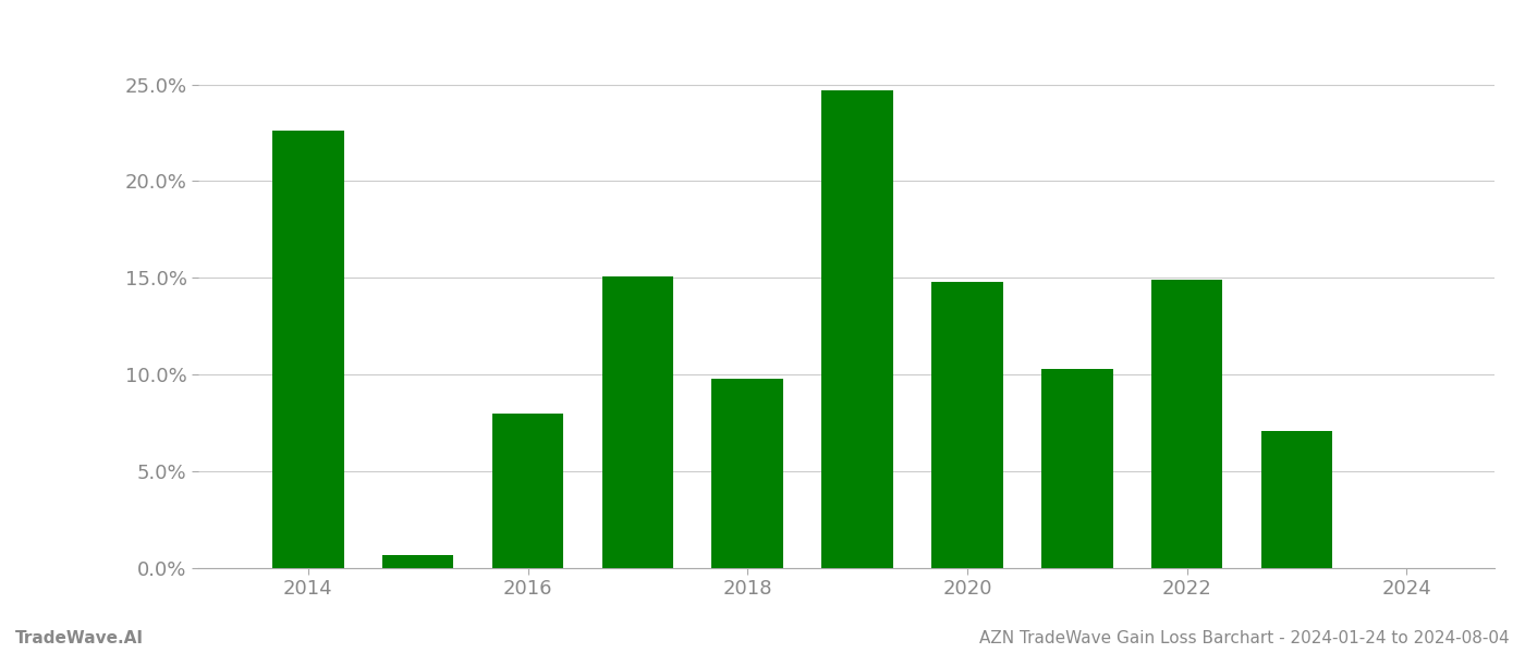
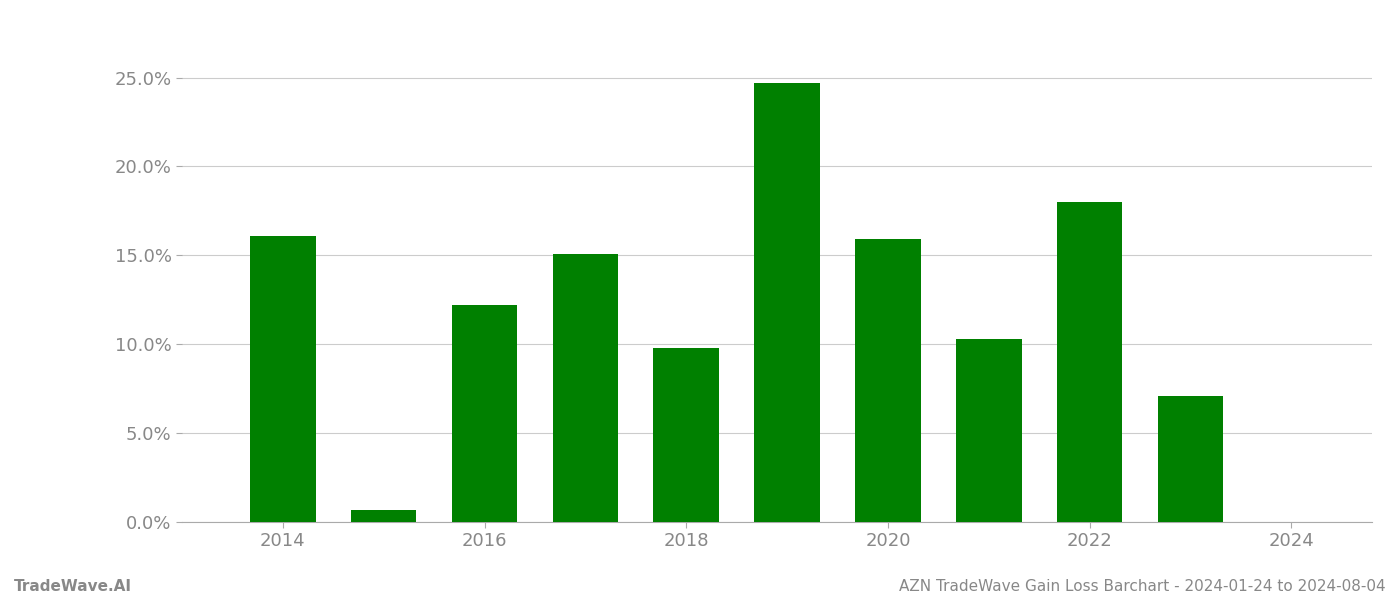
2014: 22.6% -> 16.1%
2016: 8.0% -> 12.2%
2020: 14.8% -> 15.9%
2022: 14.9% -> 18.0%
